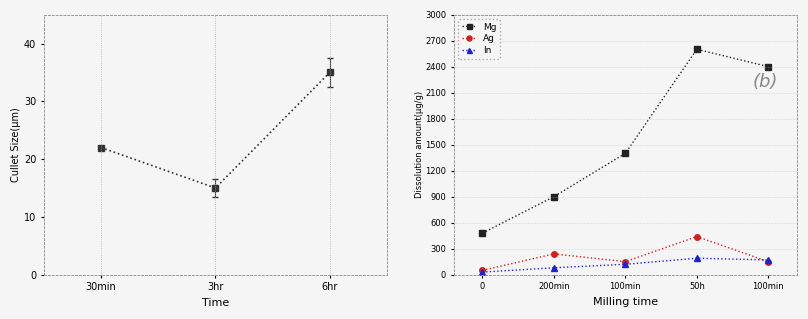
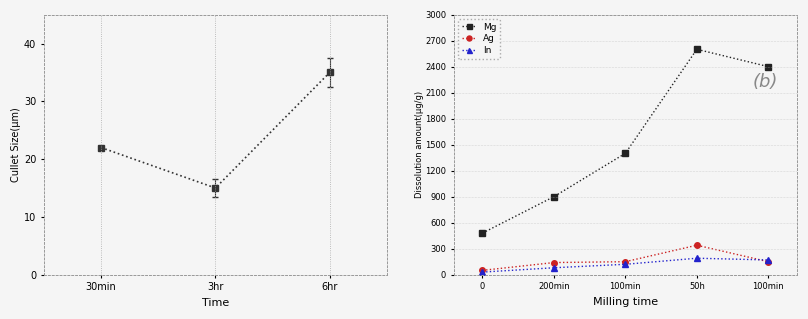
Ag/200min: 240 -> 140
Ag/50h: 440 -> 340
